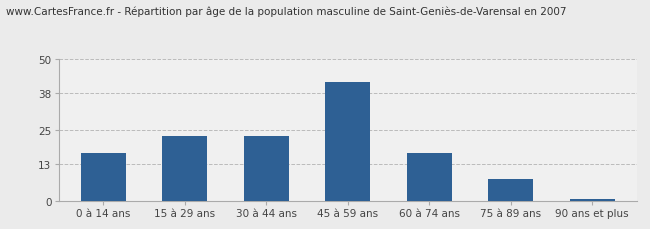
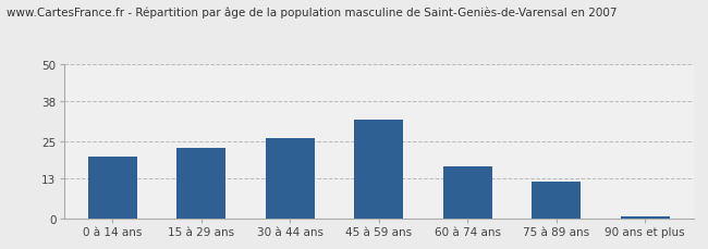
0 à 14 ans: 17 -> 20
30 à 44 ans: 23 -> 26
45 à 59 ans: 42 -> 32
75 à 89 ans: 8 -> 12
